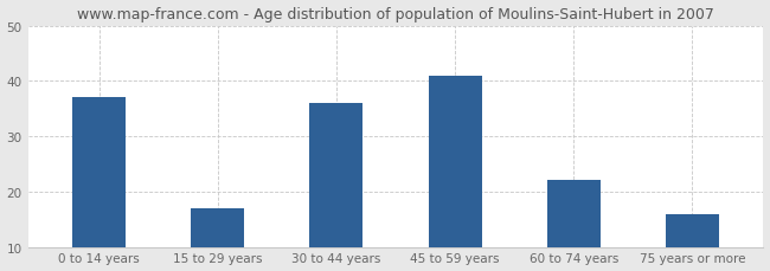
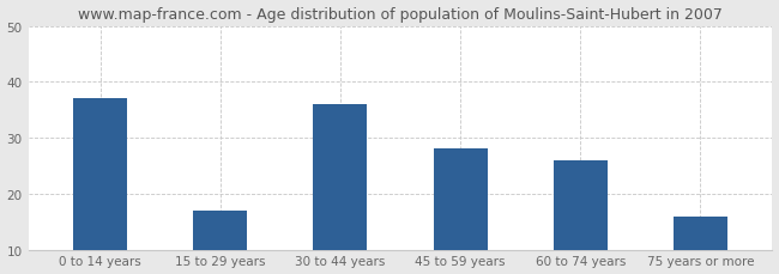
45 to 59 years: 41 -> 28
60 to 74 years: 22 -> 26
